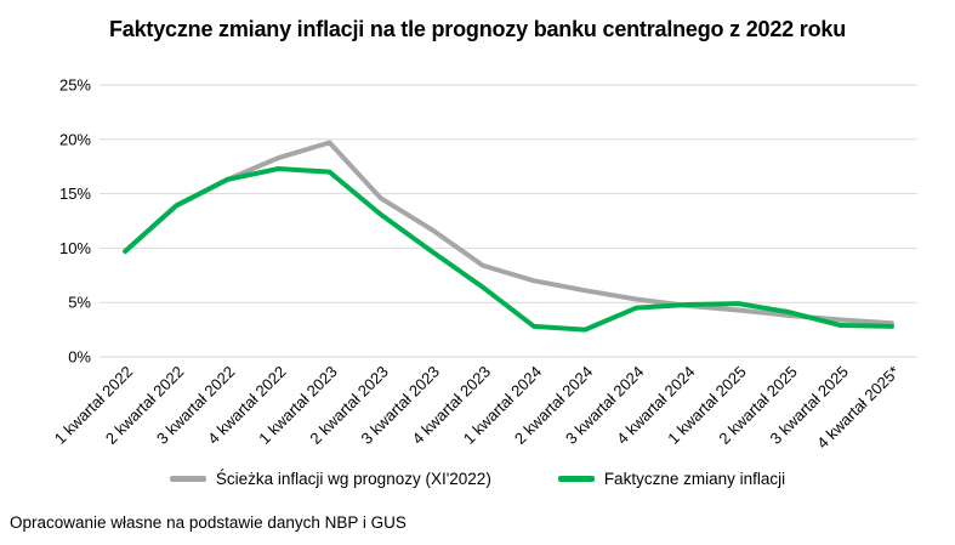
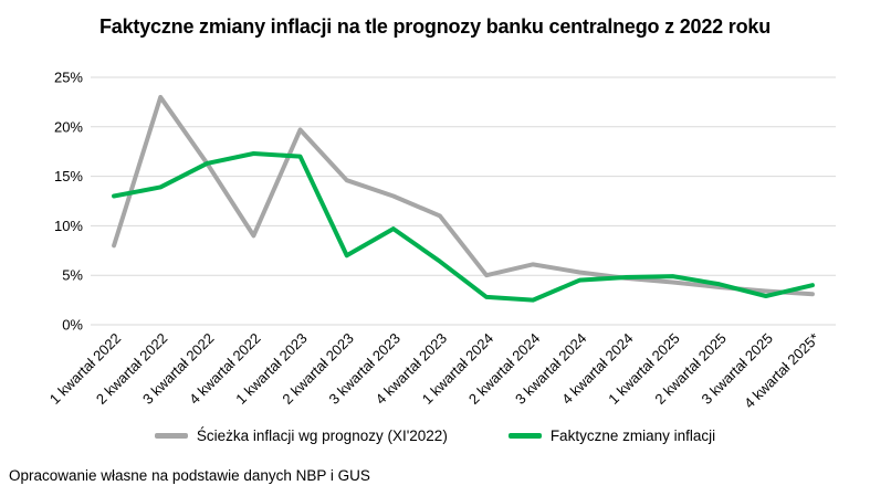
Ścieżka inflacji wg prognozy (XI'2022)/1 kwartał 2022: 10% -> 8%
Faktyczne zmiany inflacji/1 kwartał 2022: 10% -> 13%
Ścieżka inflacji wg prognozy (XI'2022)/2 kwartał 2022: 14% -> 23%
Ścieżka inflacji wg prognozy (XI'2022)/4 kwartał 2022: 18% -> 9%
Faktyczne zmiany inflacji/2 kwartał 2023: 13% -> 7%
Ścieżka inflacji wg prognozy (XI'2022)/3 kwartał 2023: 12% -> 13%
Ścieżka inflacji wg prognozy (XI'2022)/4 kwartał 2023: 8% -> 11%
Ścieżka inflacji wg prognozy (XI'2022)/1 kwartał 2024: 7% -> 5%
Faktyczne zmiany inflacji/4 kwartał 2025*: 3% -> 4%
